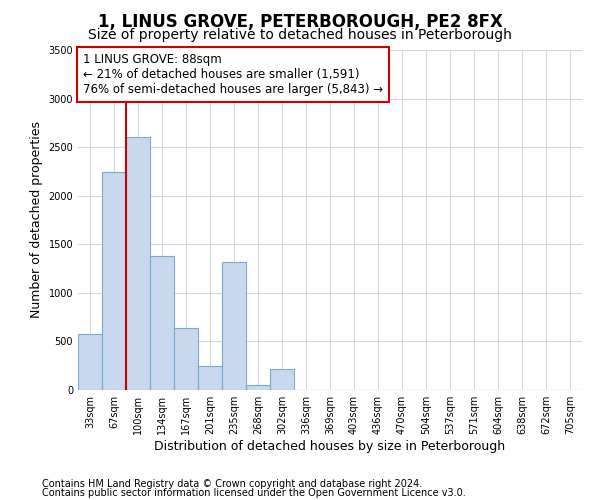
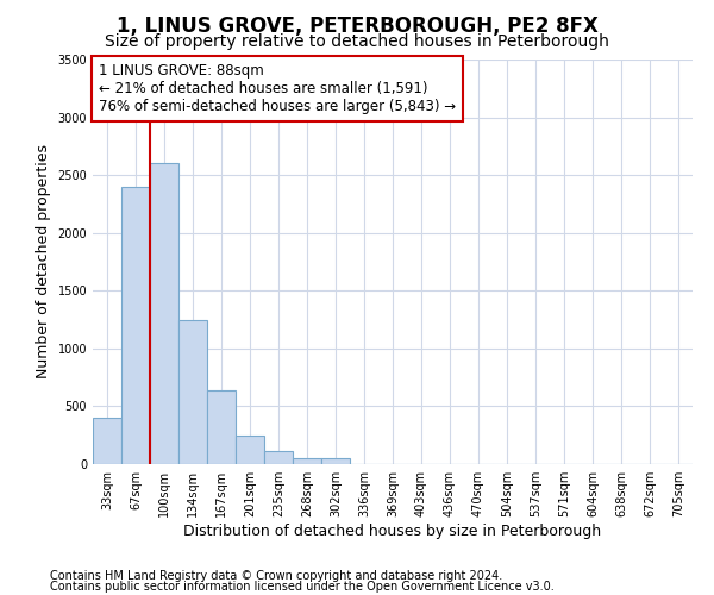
33sqm: 580 -> 400
67sqm: 2240 -> 2400
134sqm: 1380 -> 1250
235sqm: 1320 -> 110
302sqm: 220 -> 50
